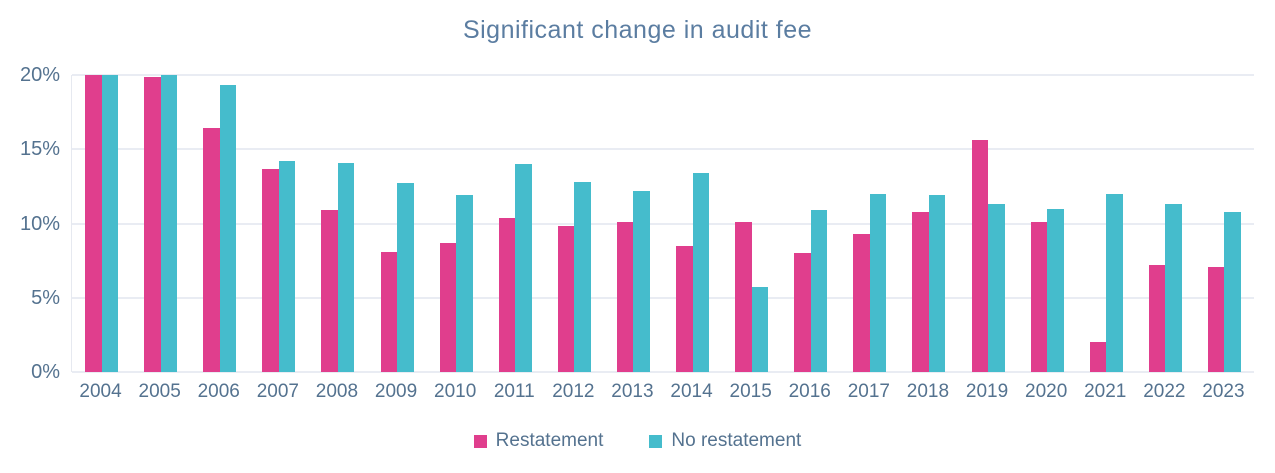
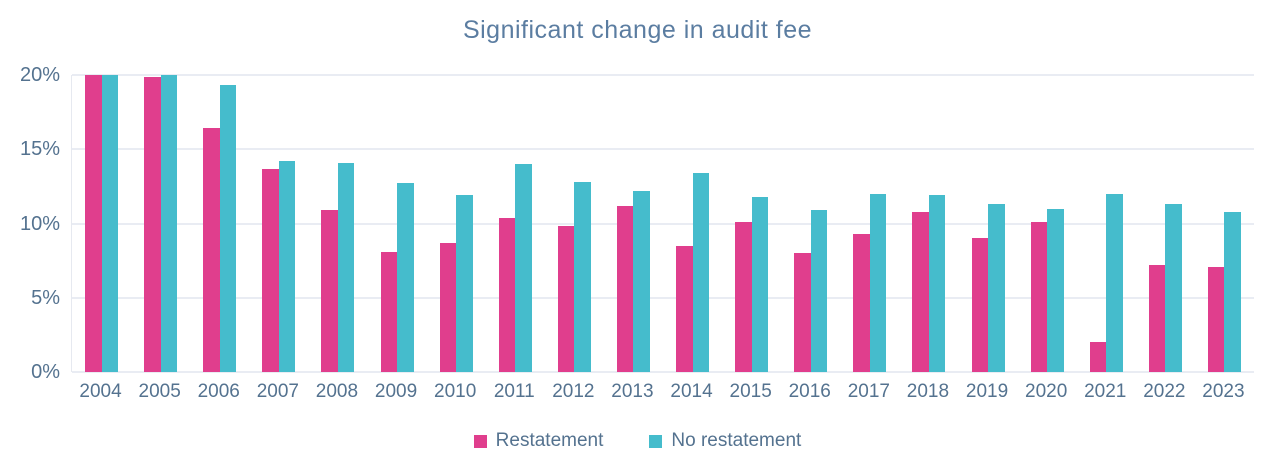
Restatement/2013: 10.1% -> 11.2%
No restatement/2015: 5.7% -> 11.8%
Restatement/2019: 15.6% -> 9.0%
